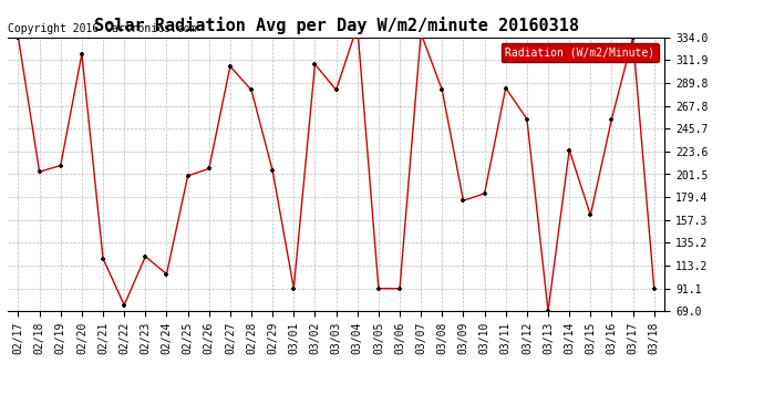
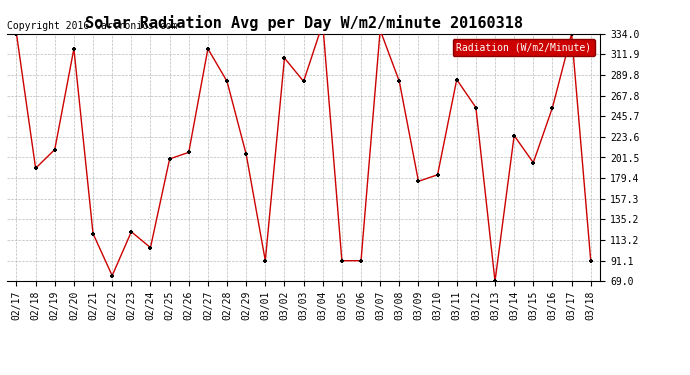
02/18: 204 -> 190
02/27: 306 -> 318
03/15: 162 -> 196
